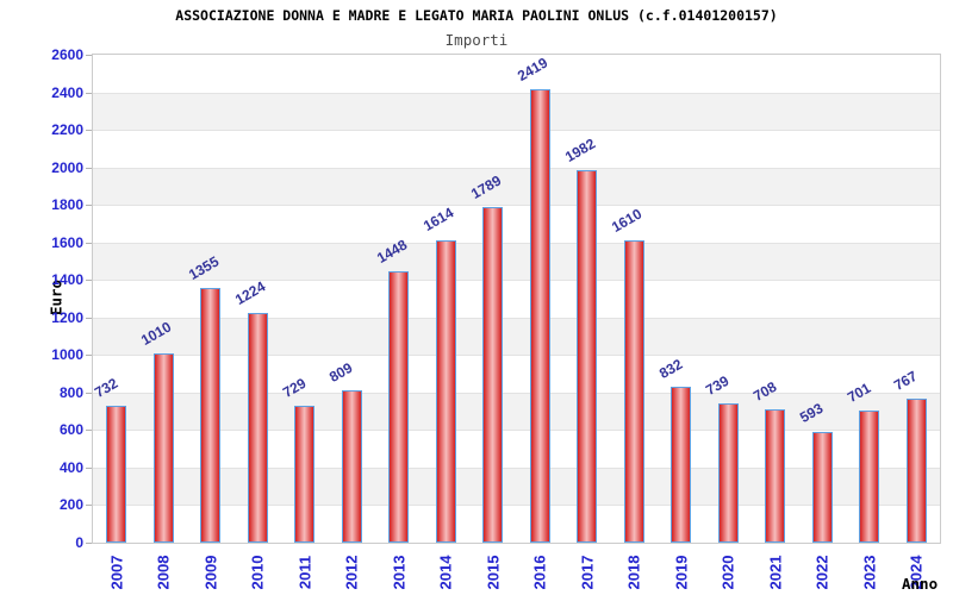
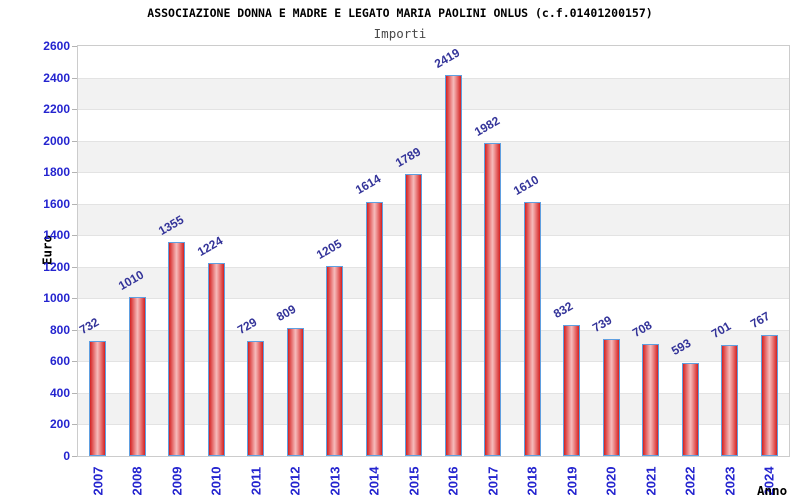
2013: 1448 -> 1205
